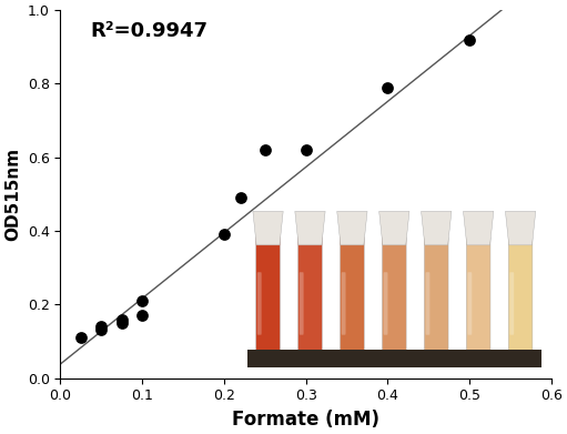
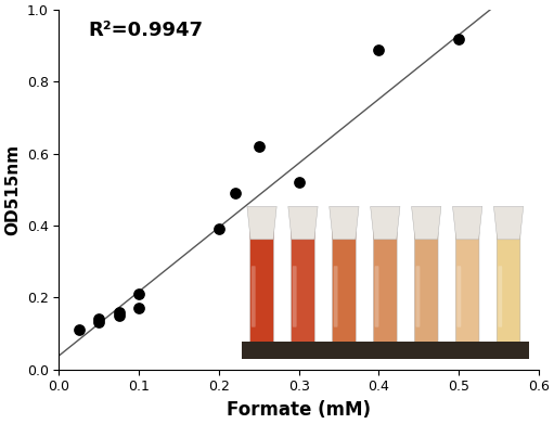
0.3: 0.62 -> 0.52
0.4: 0.79 -> 0.89
